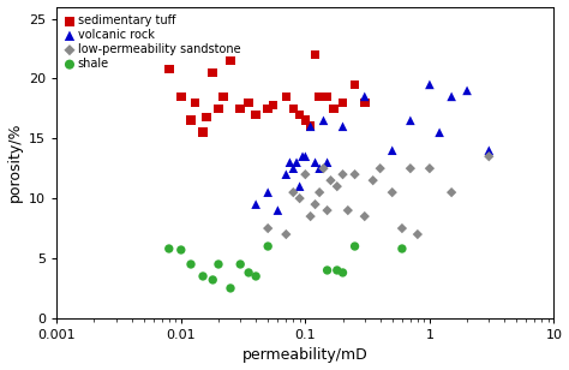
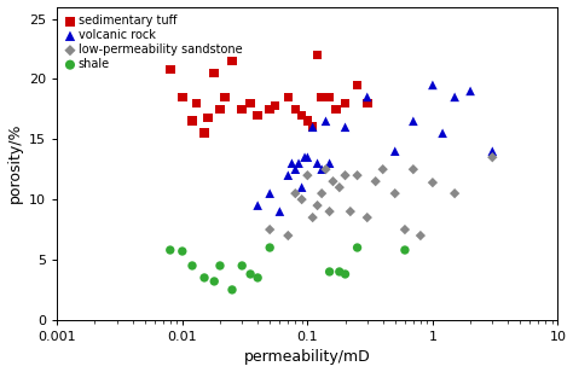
low-permeability sandstone/1: 12.5 -> 11.4
